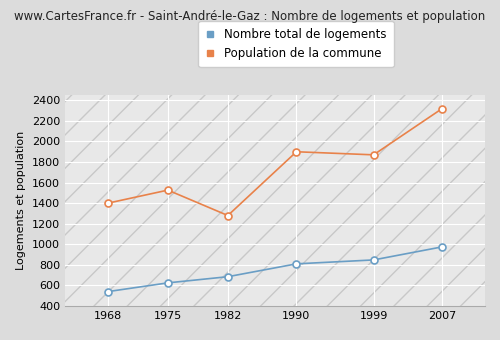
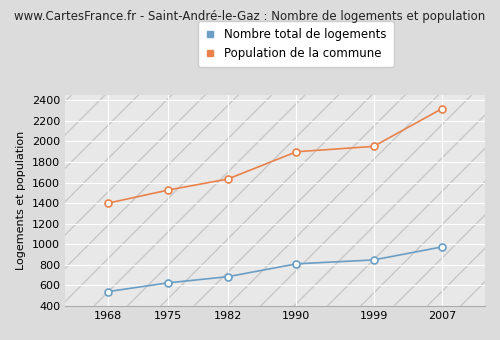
Population de la commune/1982: 1280 -> 1640
Population de la commune/1999: 1870 -> 1950
